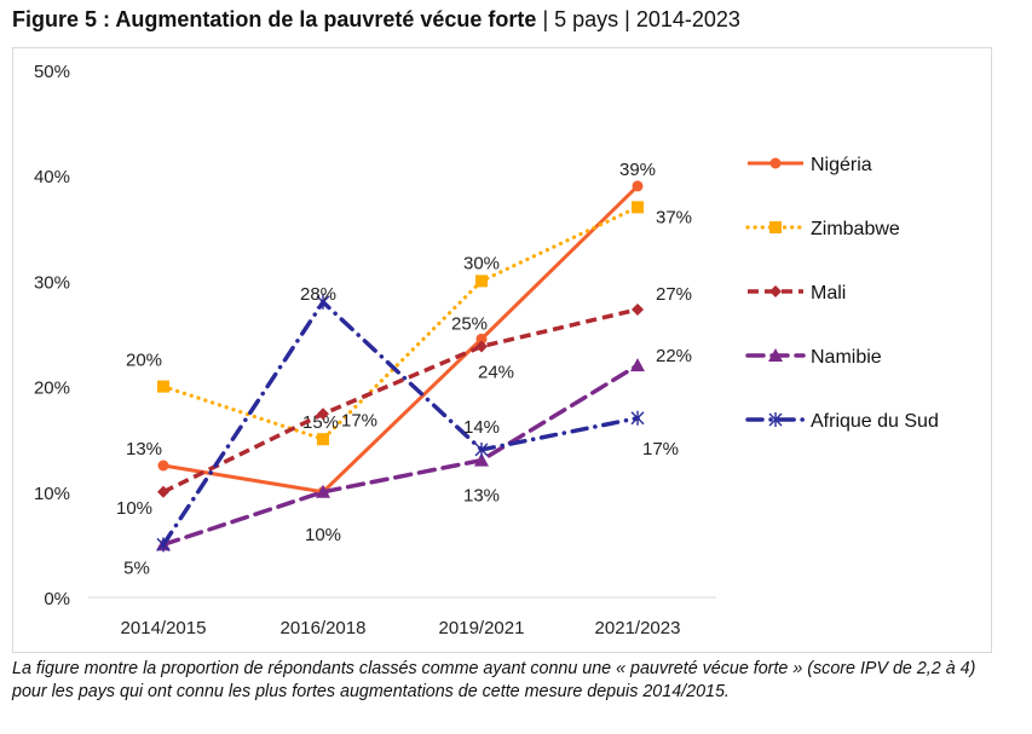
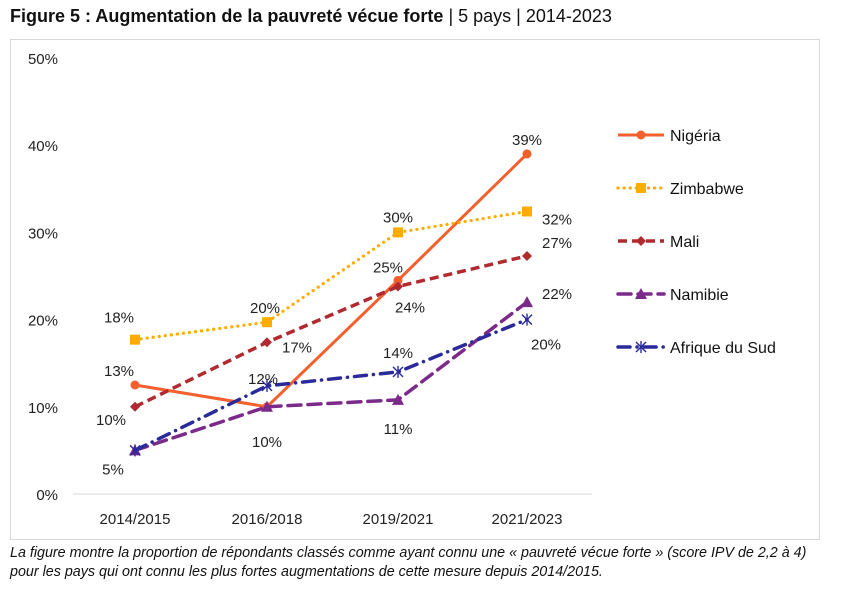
Zimbabwe/2014/2015: 20% -> 18%
Zimbabwe/2016/2018: 15% -> 20%
Afrique du Sud/2016/2018: 28% -> 12%
Namibie/2019/2021: 13% -> 11%
Zimbabwe/2021/2023: 37% -> 32%
Afrique du Sud/2021/2023: 17% -> 20%
